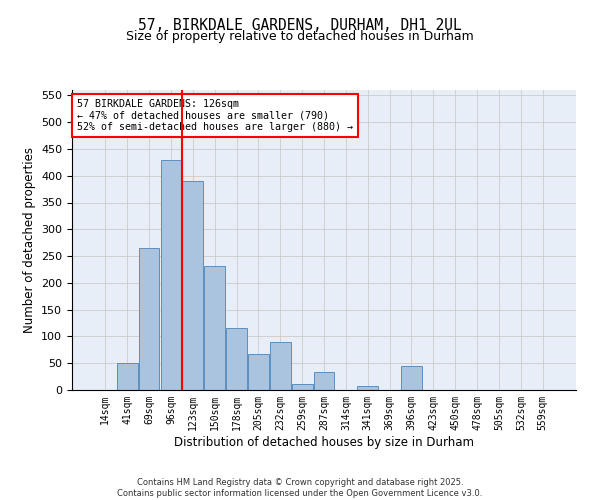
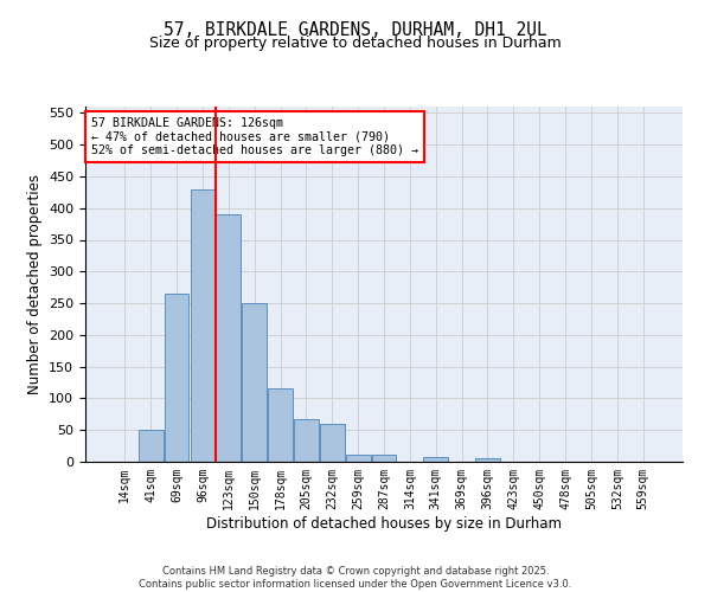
150sqm: 232 -> 250
232sqm: 90 -> 60
287sqm: 34 -> 12
396sqm: 44 -> 6
